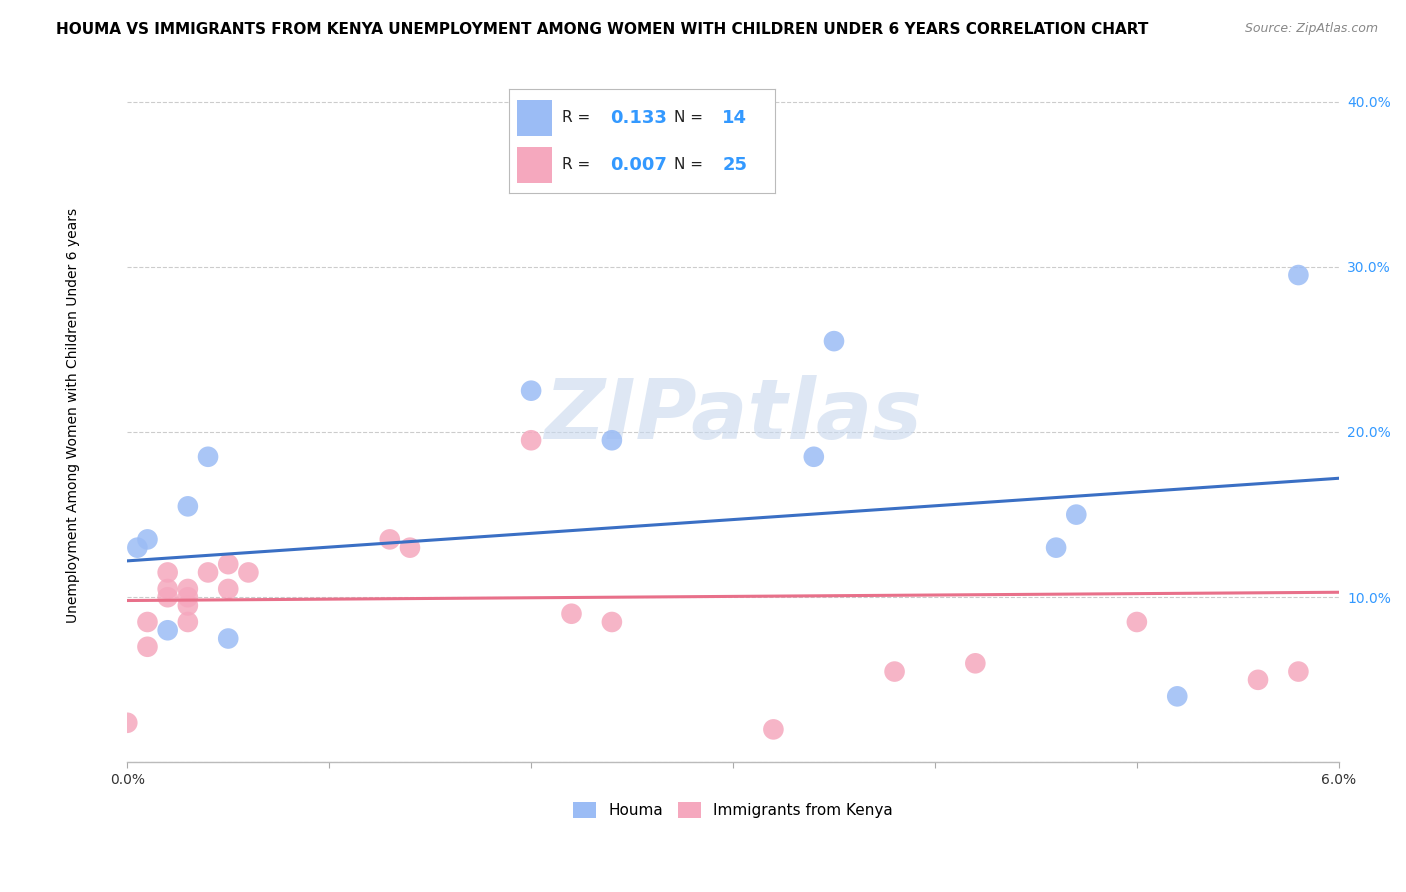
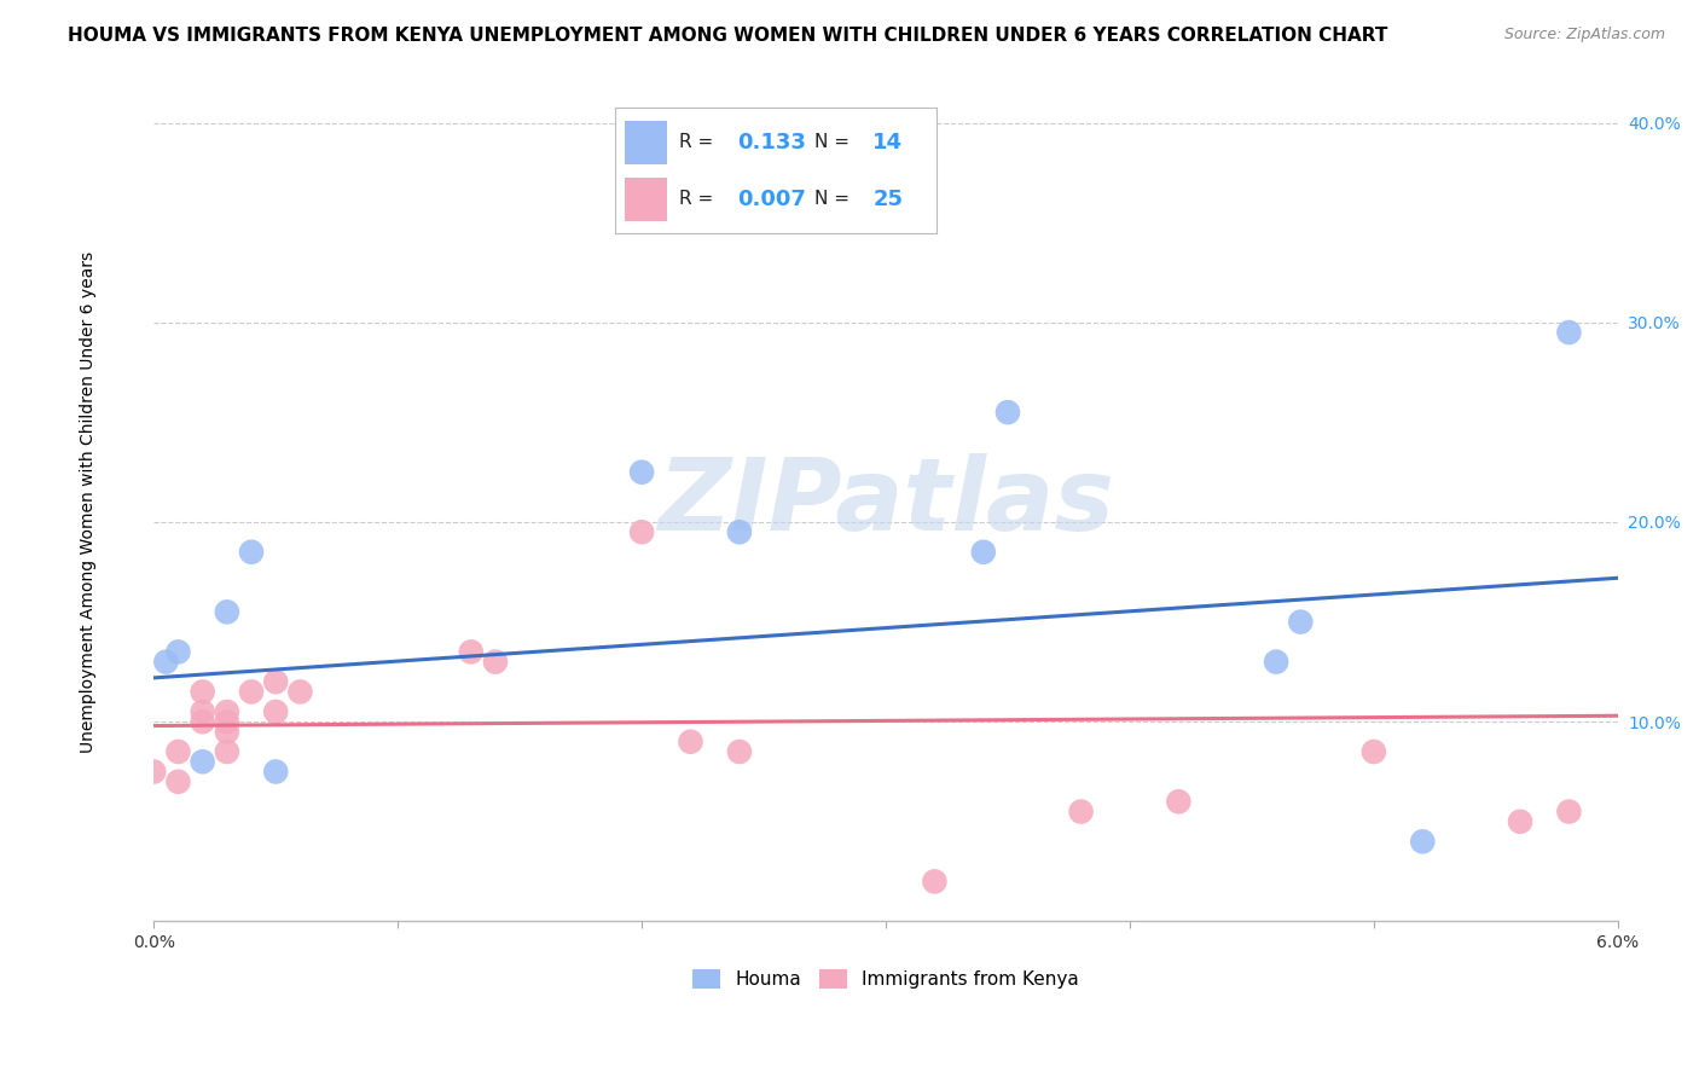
Immigrants from Kenya/0.0%: 2.4% -> 7.5%
